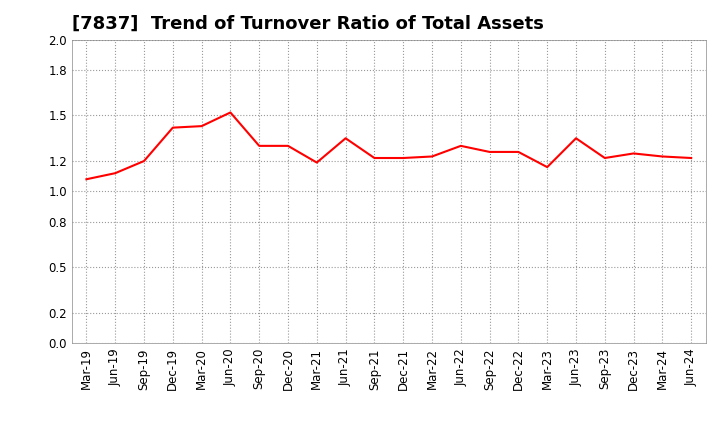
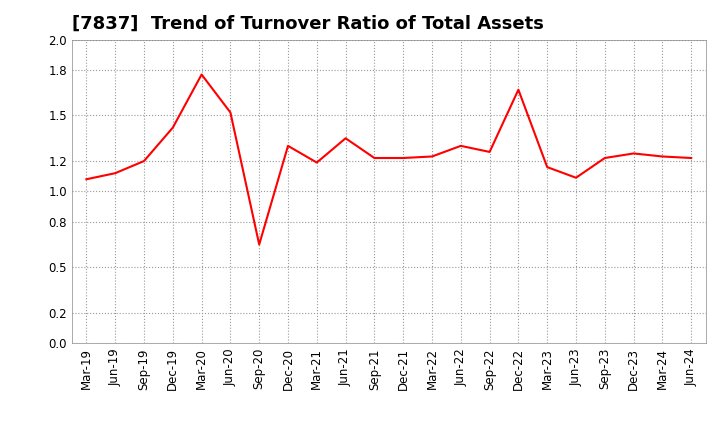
Mar-20: 1.43 -> 1.77
Sep-20: 1.30 -> 0.65
Dec-22: 1.26 -> 1.67
Jun-23: 1.35 -> 1.09
